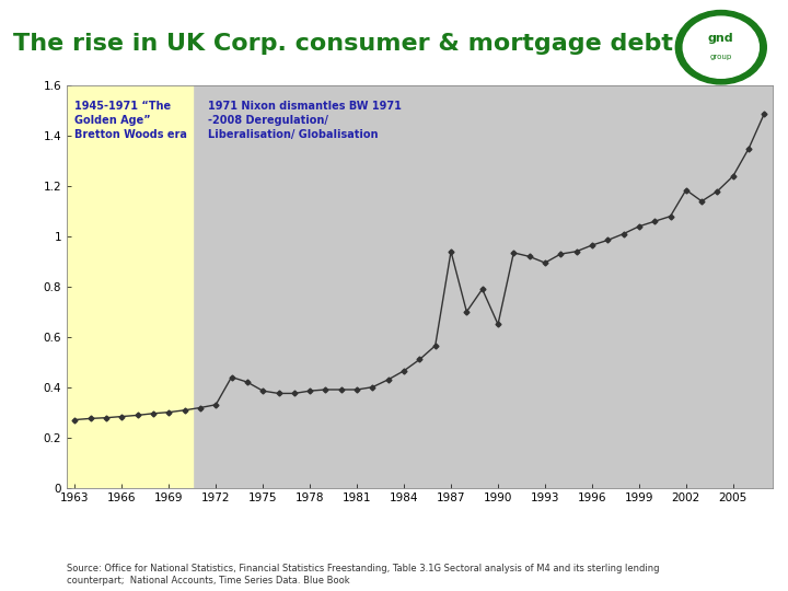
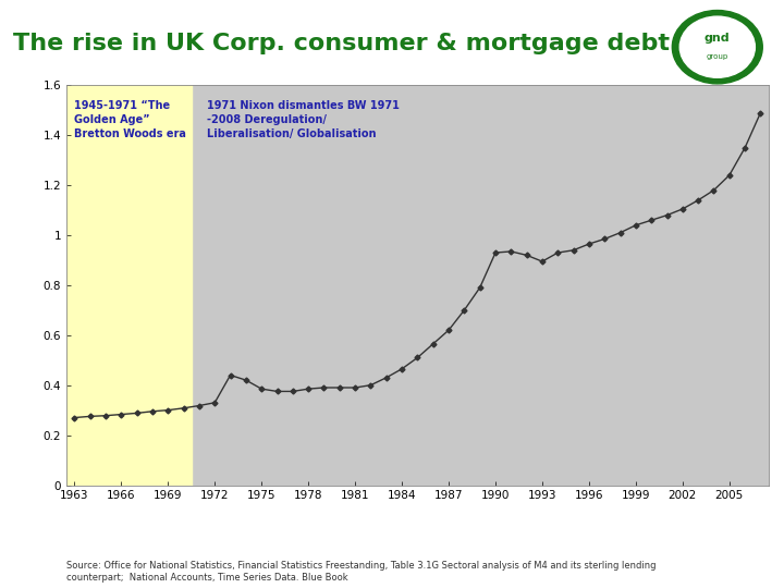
1987: 0.940 -> 0.620
1990: 0.650 -> 0.930
2002: 1.185 -> 1.105
